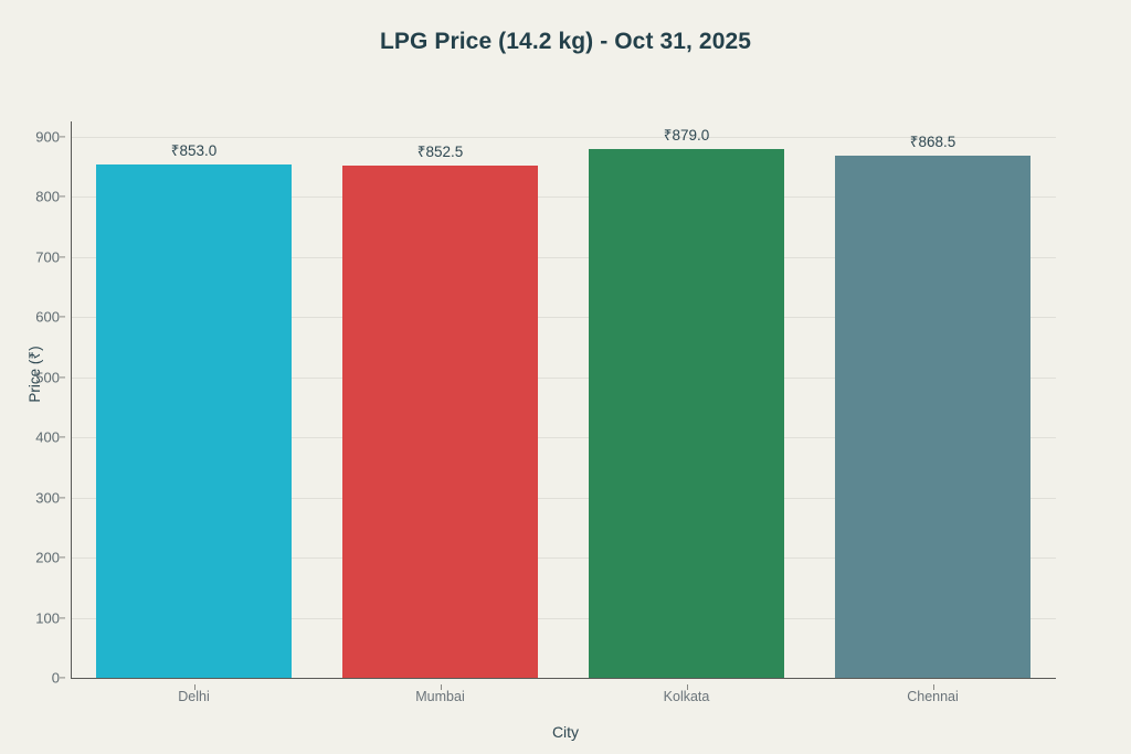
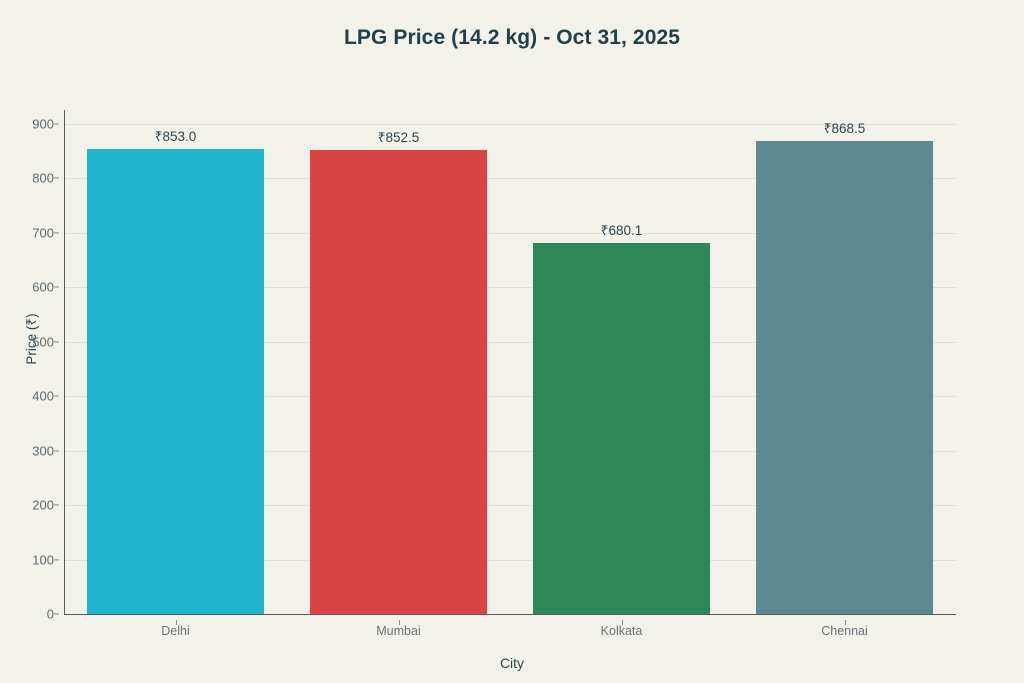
Kolkata: 879.0 -> 680.1
